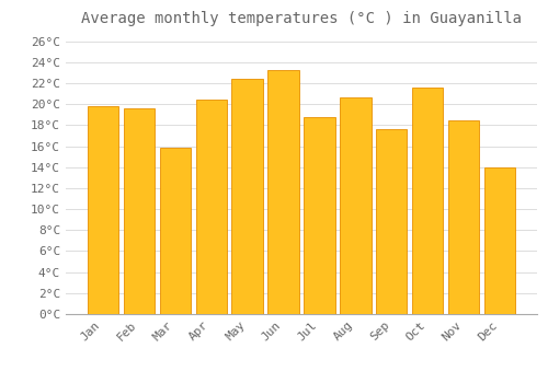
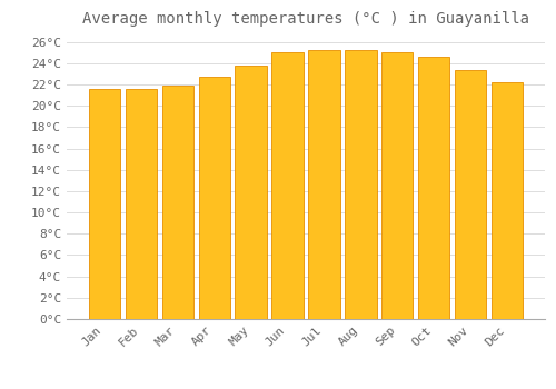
Jan: 19.8°C -> 21.6°C
Feb: 19.6°C -> 21.6°C
Mar: 15.8°C -> 21.9°C
Apr: 20.4°C -> 22.7°C
May: 22.4°C -> 23.8°C
Jun: 23.2°C -> 25.0°C
Jul: 18.8°C -> 25.2°C
Aug: 20.6°C -> 25.2°C
Sep: 17.6°C -> 25.0°C
Oct: 21.6°C -> 24.6°C
Nov: 18.4°C -> 23.4°C
Dec: 14.0°C -> 22.2°C
